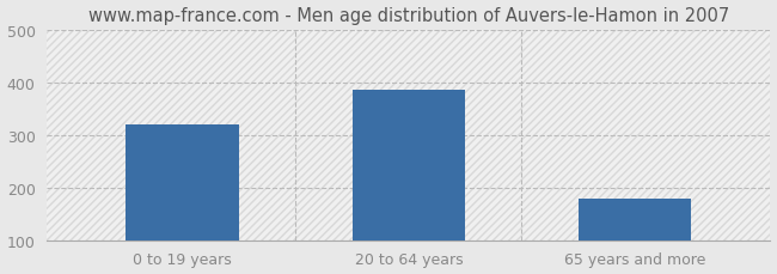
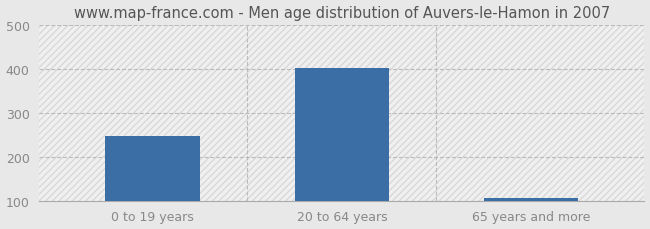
0 to 19 years: 320 -> 248
20 to 64 years: 385 -> 403
65 years and more: 180 -> 106
